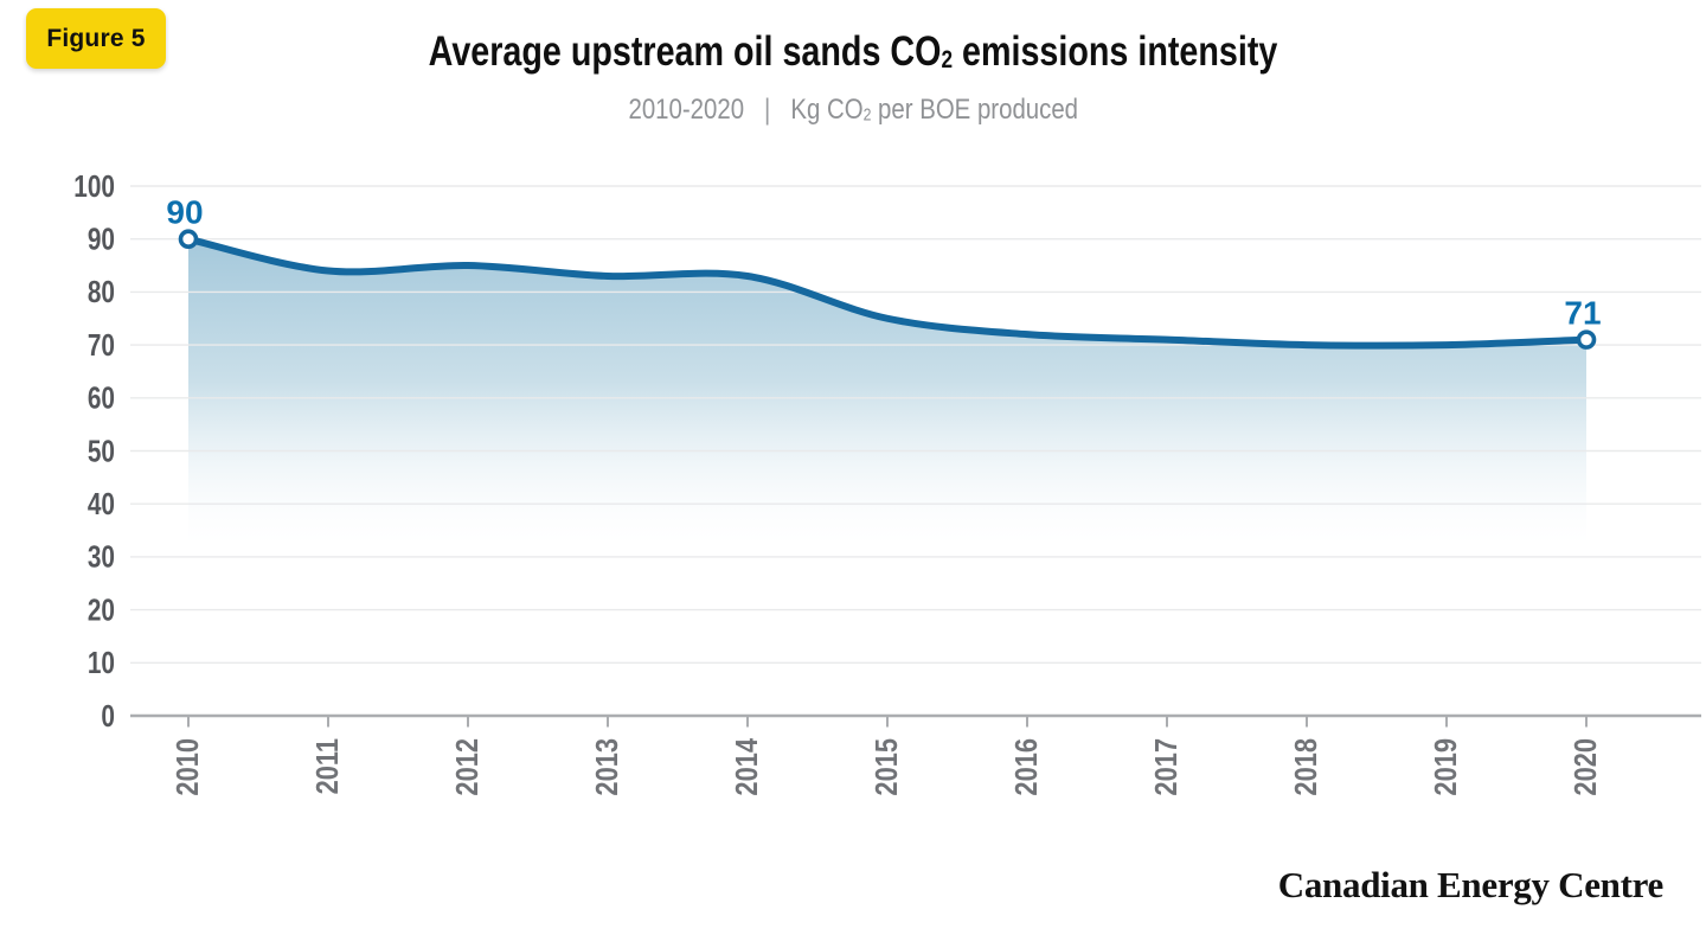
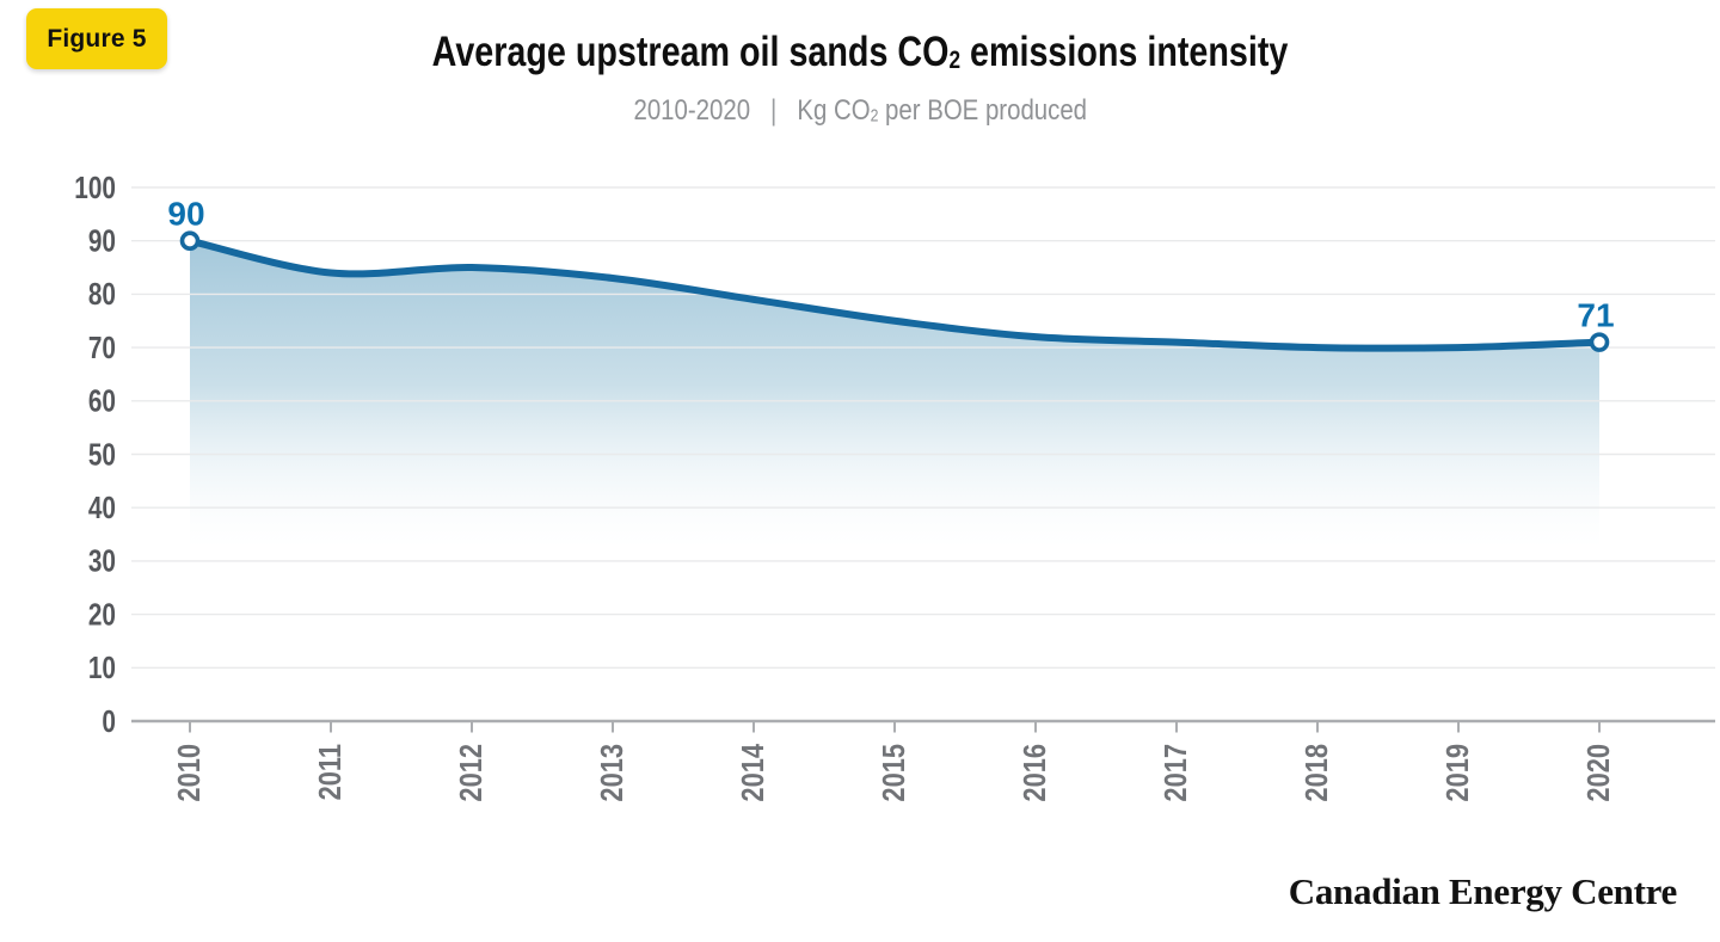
2014: 83 -> 79
